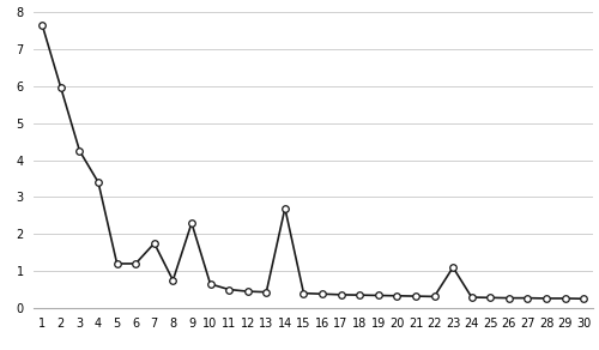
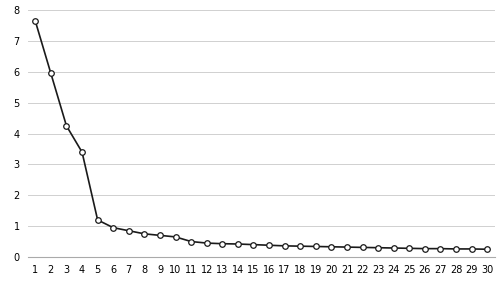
6: 1.20 -> 0.95
7: 1.75 -> 0.85
9: 2.30 -> 0.70
14: 2.70 -> 0.42
23: 1.10 -> 0.30
